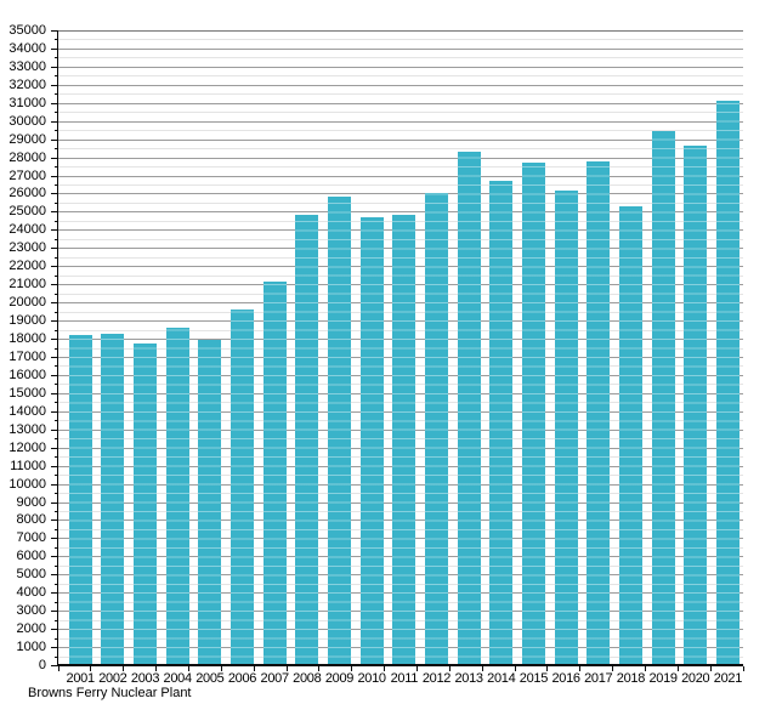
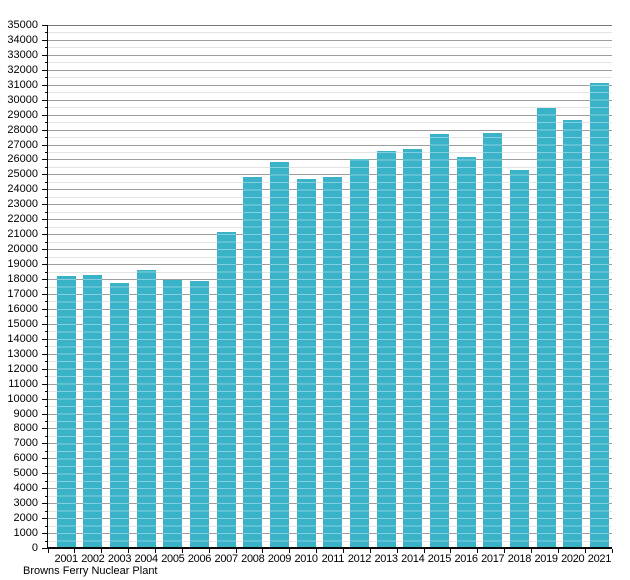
2006: 19600 -> 17800
2013: 28300 -> 26600
